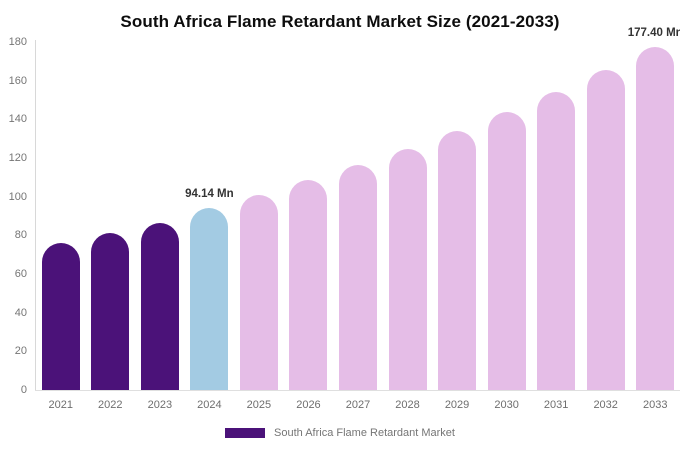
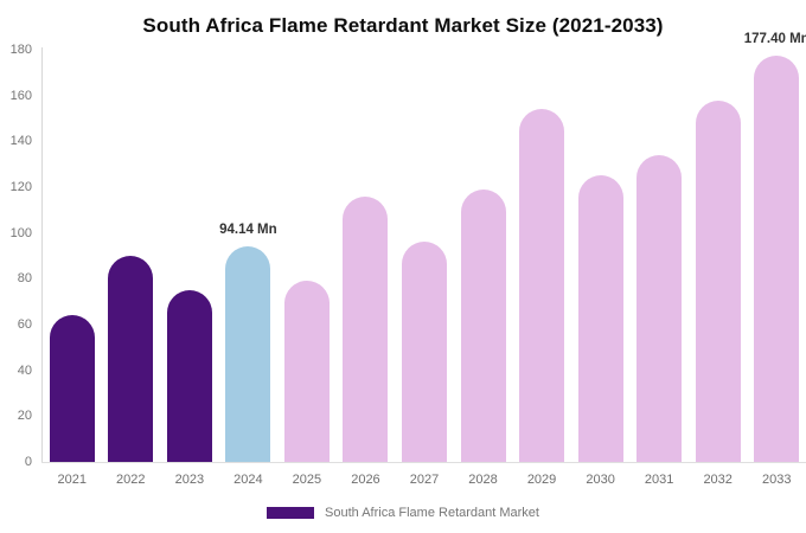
2021: 76 -> 64
2022: 81 -> 90
2023: 86 -> 75
2025: 101 -> 79
2026: 108 -> 116
2027: 116 -> 96
2028: 125 -> 119
2029: 134 -> 154
2030: 144 -> 125
2031: 154 -> 134
2032: 165 -> 158
